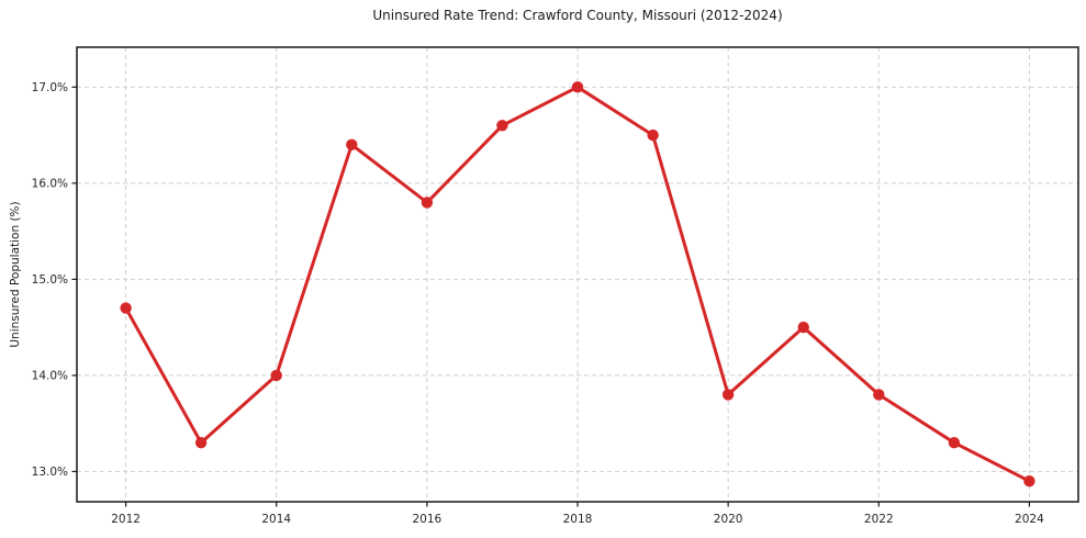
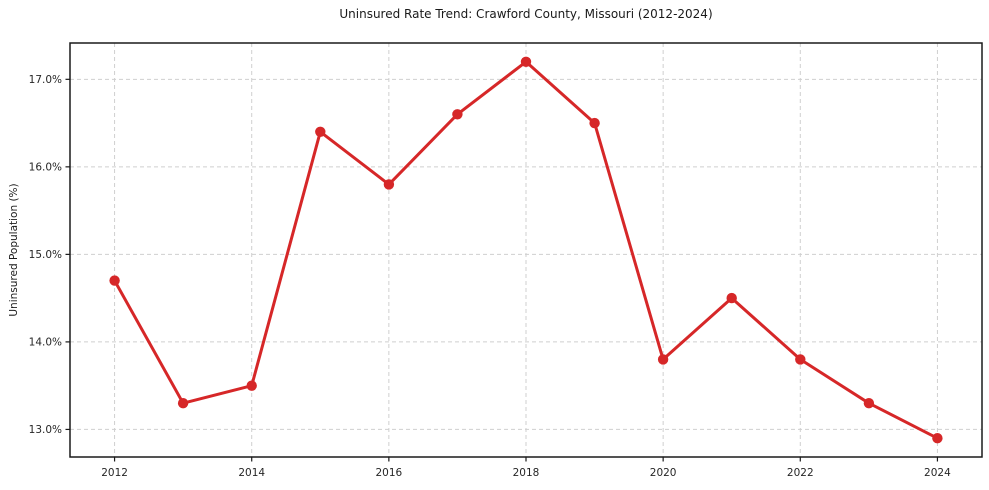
2014: 14.0% -> 13.5%
2018: 17.0% -> 17.2%
